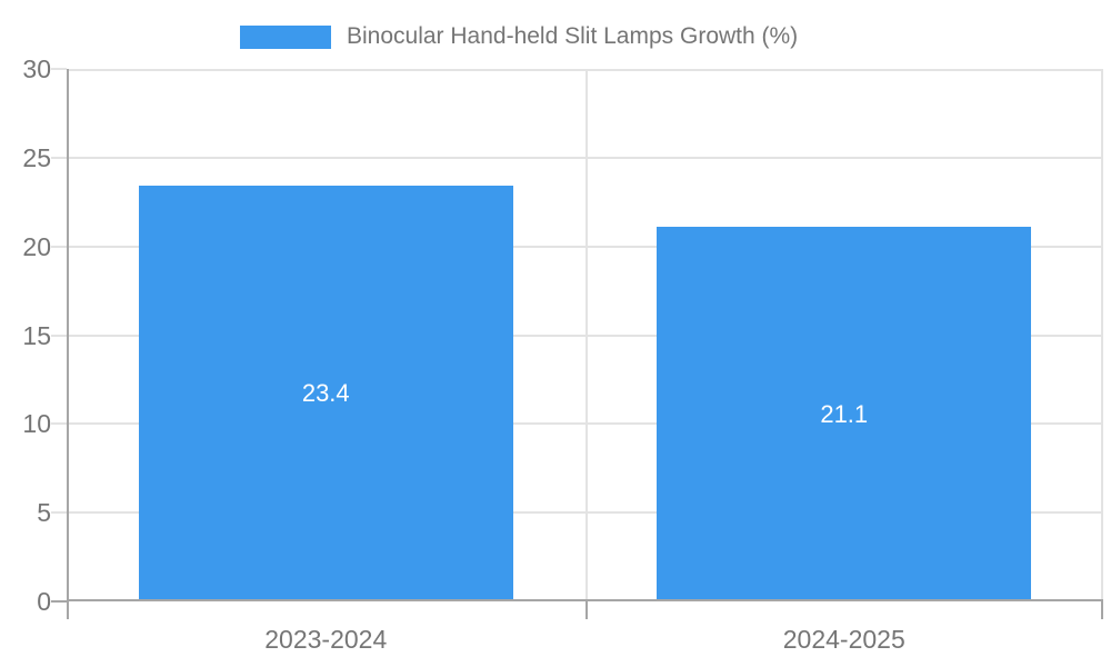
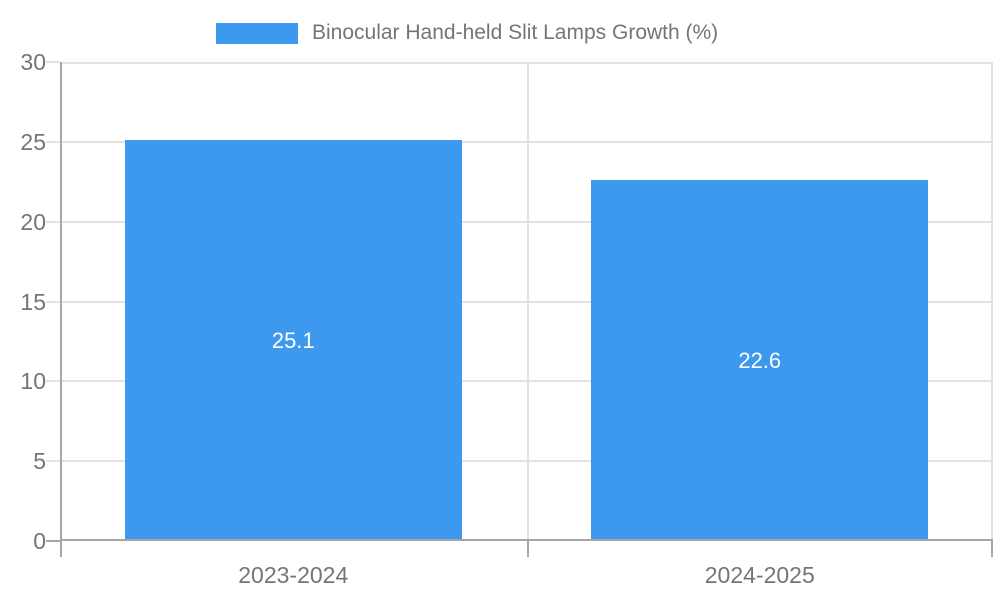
2023-2024: 23.4 -> 25.1
2024-2025: 21.1 -> 22.6
